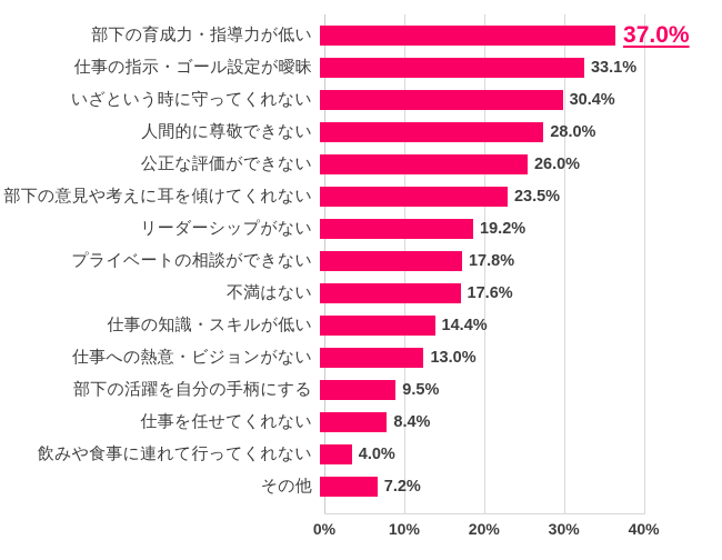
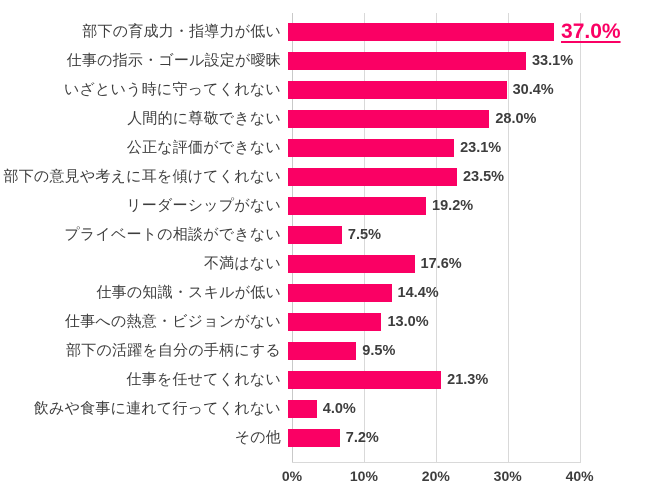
公正な評価ができない: 26.0% -> 23.1%
プライベートの相談ができない: 17.8% -> 7.5%
仕事を任せてくれない: 8.4% -> 21.3%
